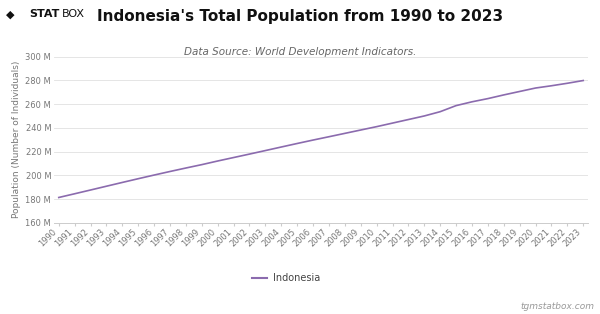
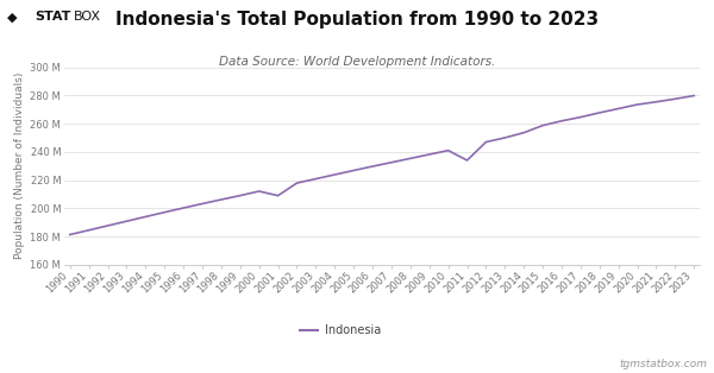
2001: 215 M -> 209 M
2011: 244 M -> 234 M
